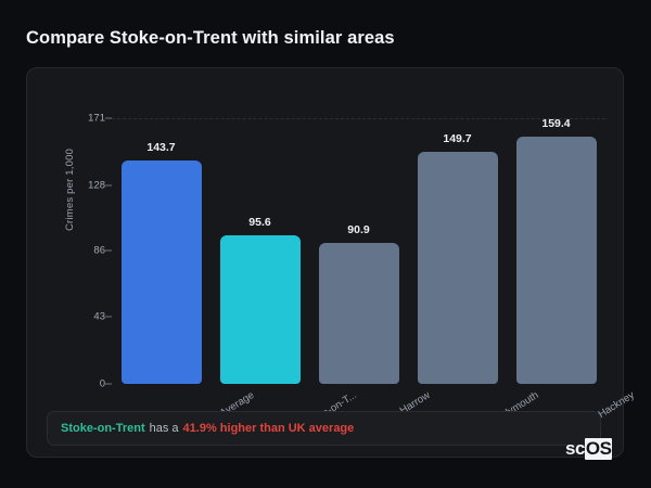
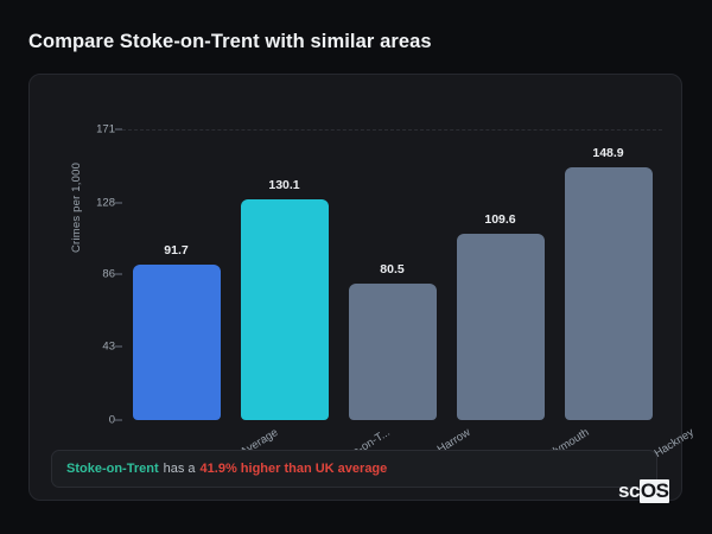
UK Average: 143.7 -> 91.7
Stoke-on-T...: 95.6 -> 130.1
Harrow: 90.9 -> 80.5
Plymouth: 149.7 -> 109.6
Hackney: 159.4 -> 148.9
